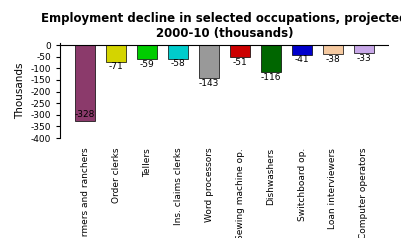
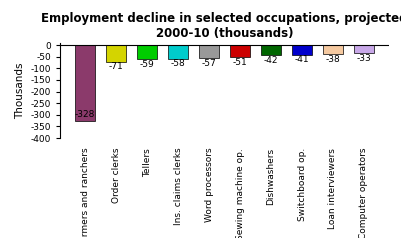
Word processors: -143 -> -57
Dishwashers: -116 -> -42
